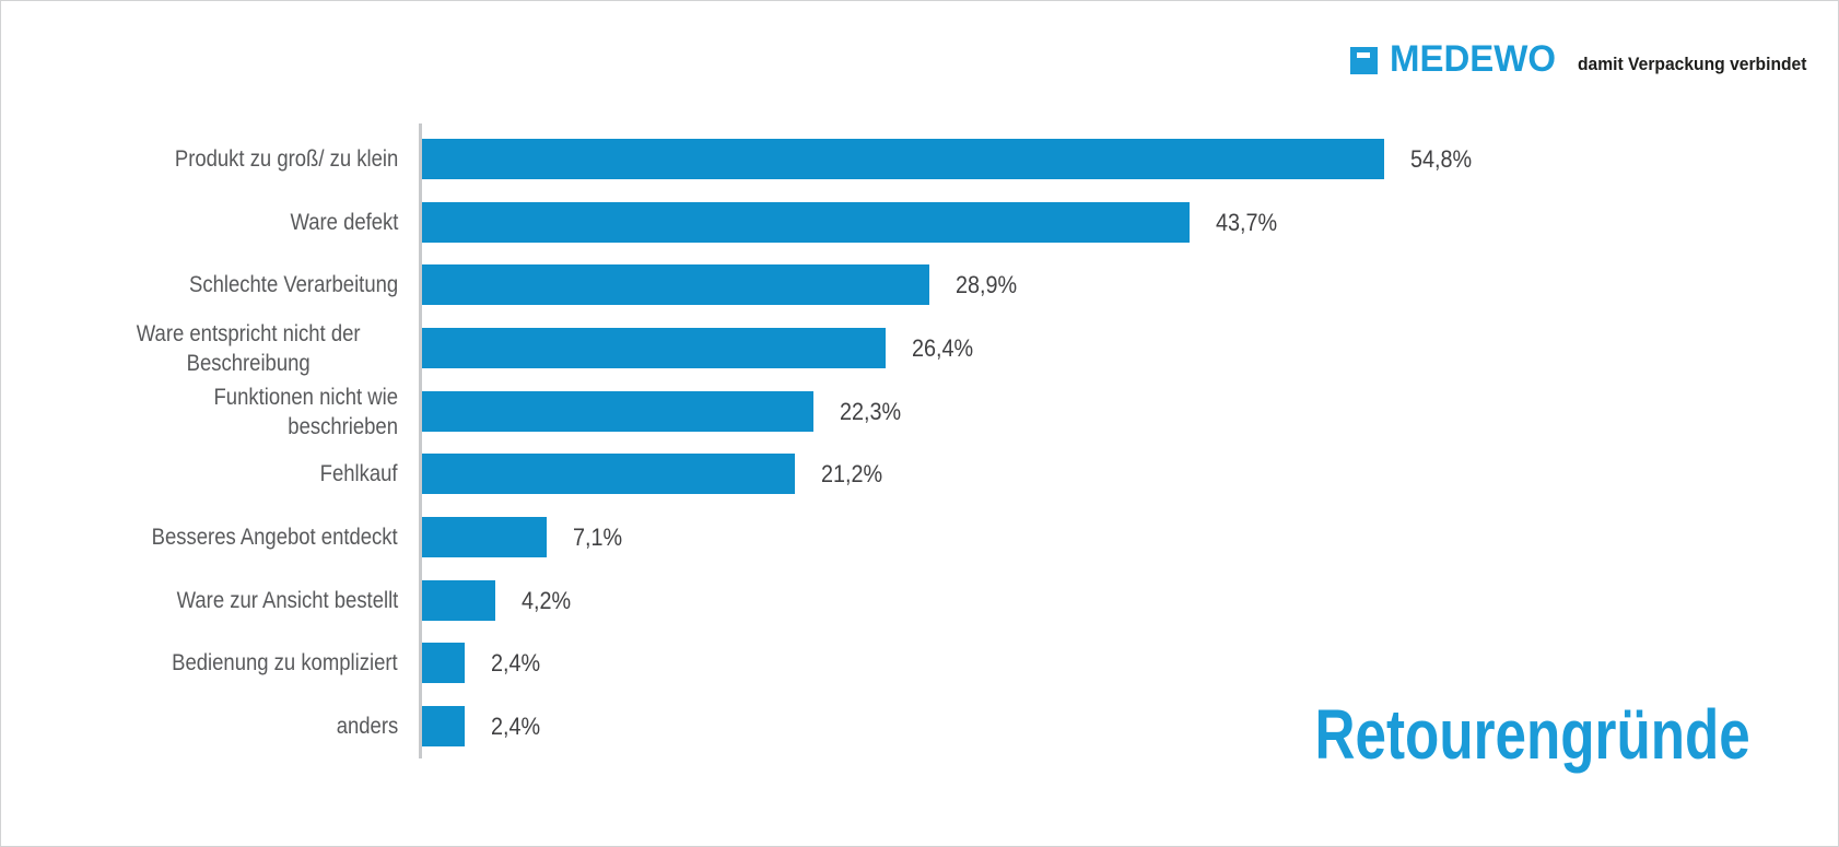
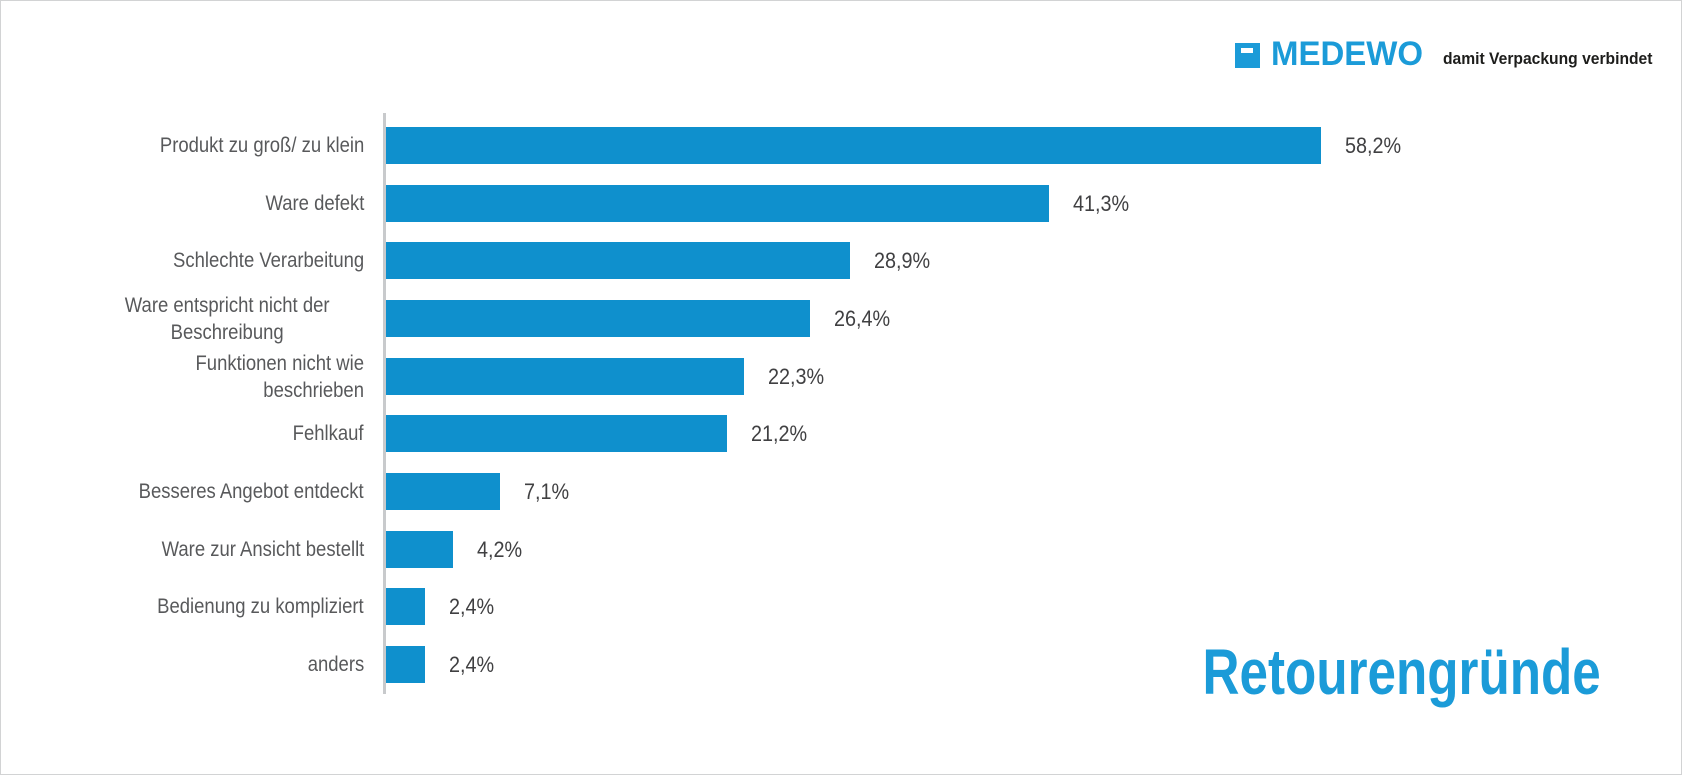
Produkt zu groß/ zu klein: 54,8% -> 58,2%
Ware defekt: 43,7% -> 41,3%
